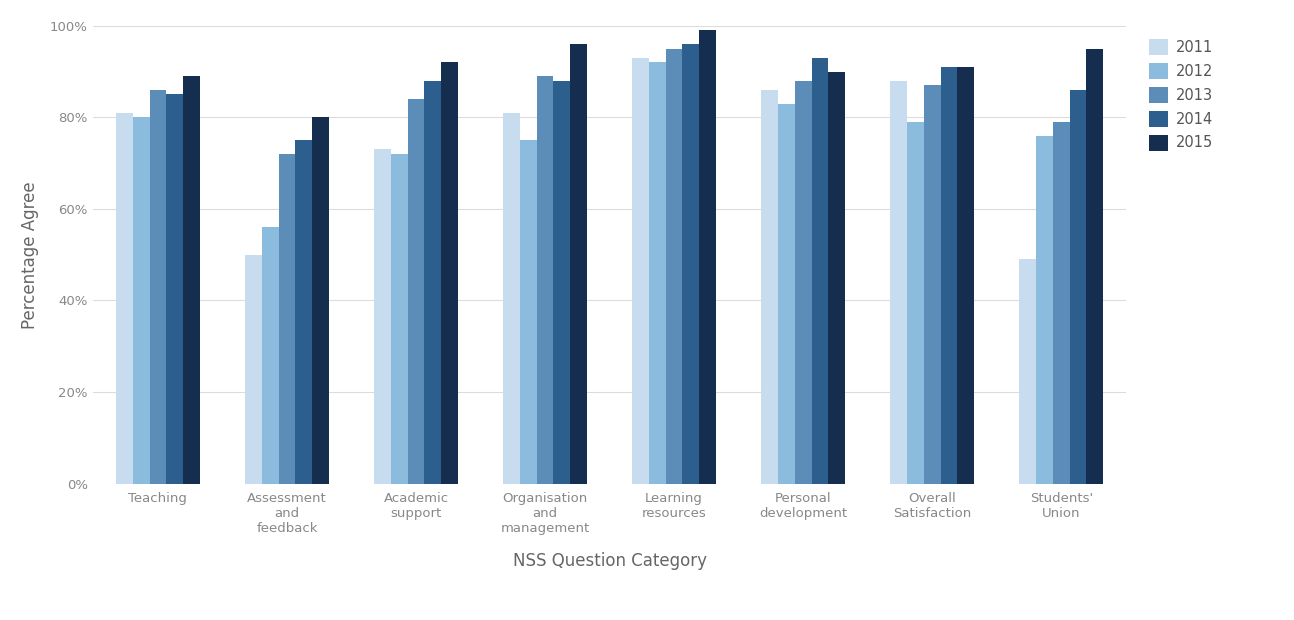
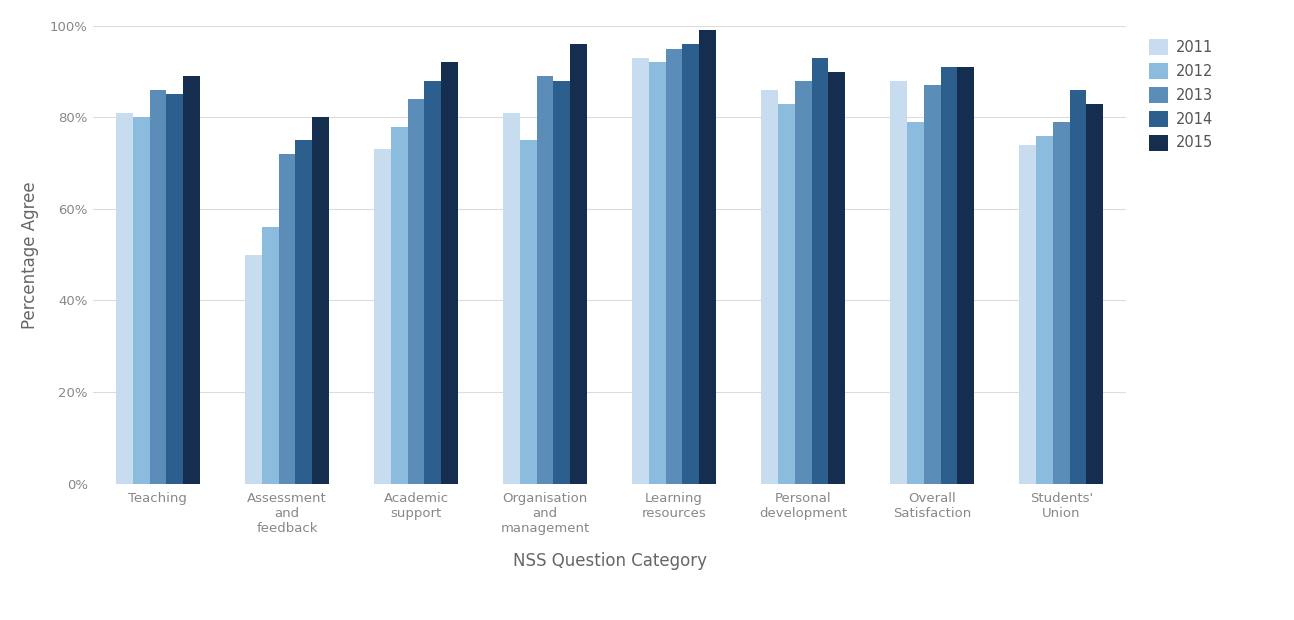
2012/Academic support: 72% -> 78%
2011/Students' Union: 49% -> 74%
2015/Students' Union: 95% -> 83%
